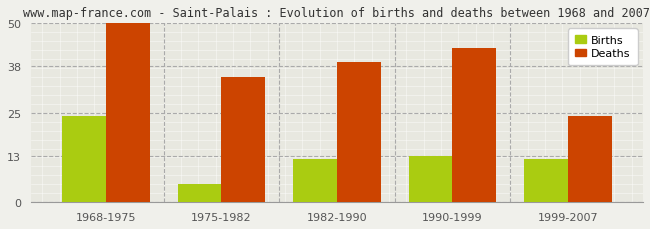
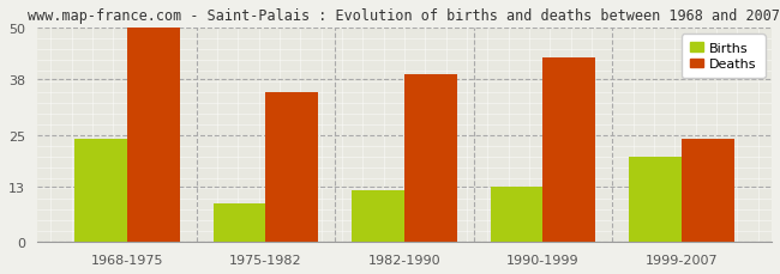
Births/1975-1982: 5 -> 9
Births/1999-2007: 12 -> 20
